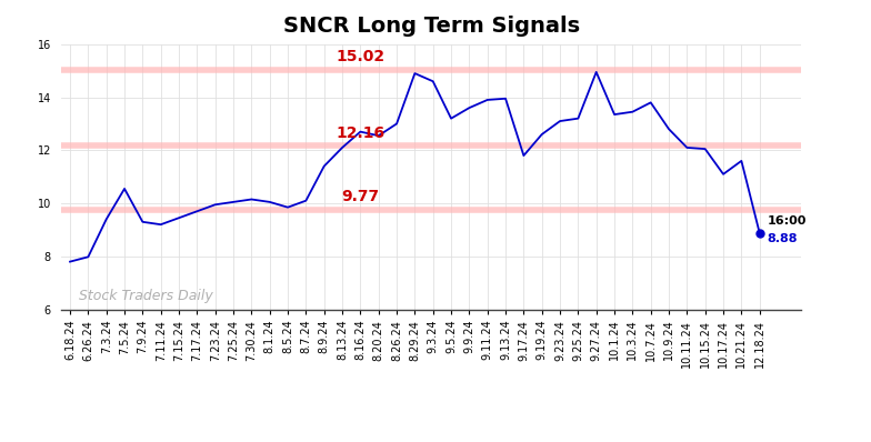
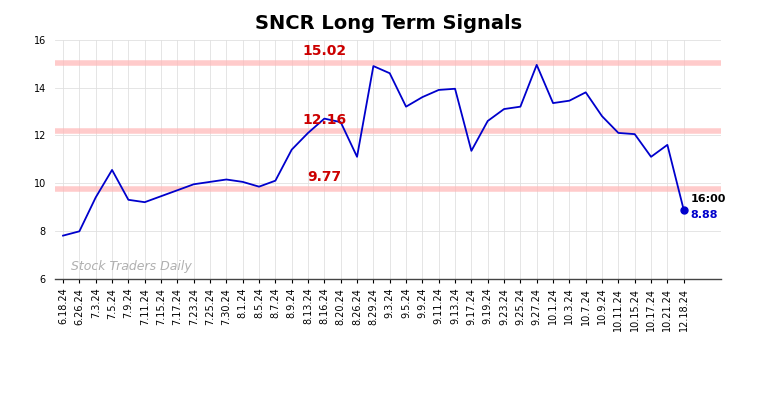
8.26.24: 13.00 -> 11.10
9.17.24: 11.80 -> 11.35
